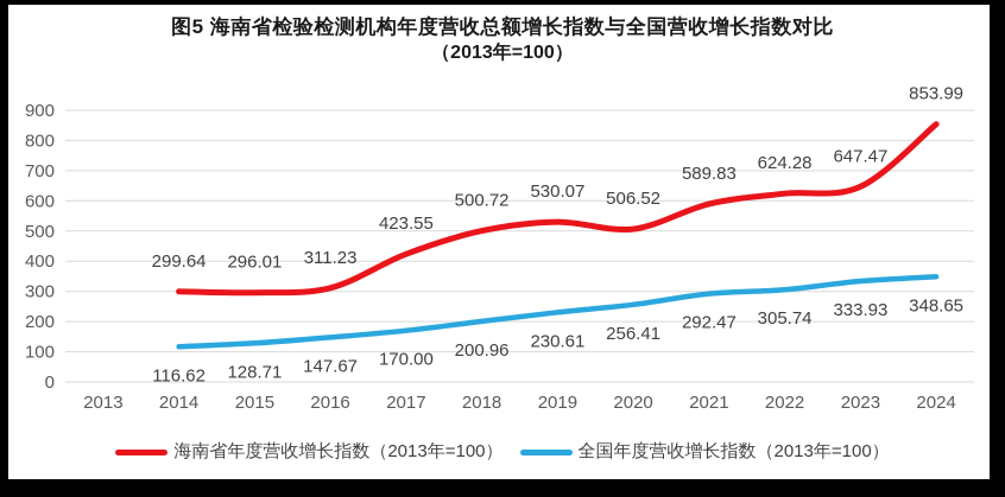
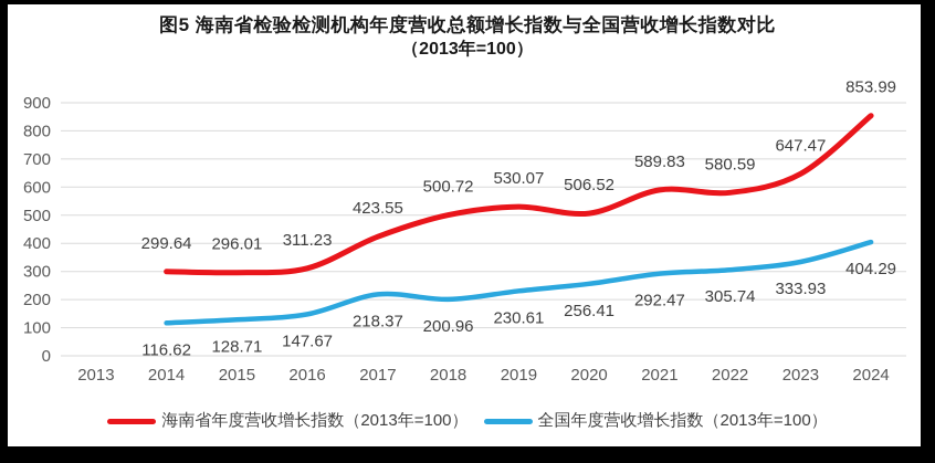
全国年度营收增长指数（2013年=100）/2017: 170.00 -> 218.37
海南省年度营收增长指数（2013年=100）/2022: 624.28 -> 580.59
全国年度营收增长指数（2013年=100）/2024: 348.65 -> 404.29
